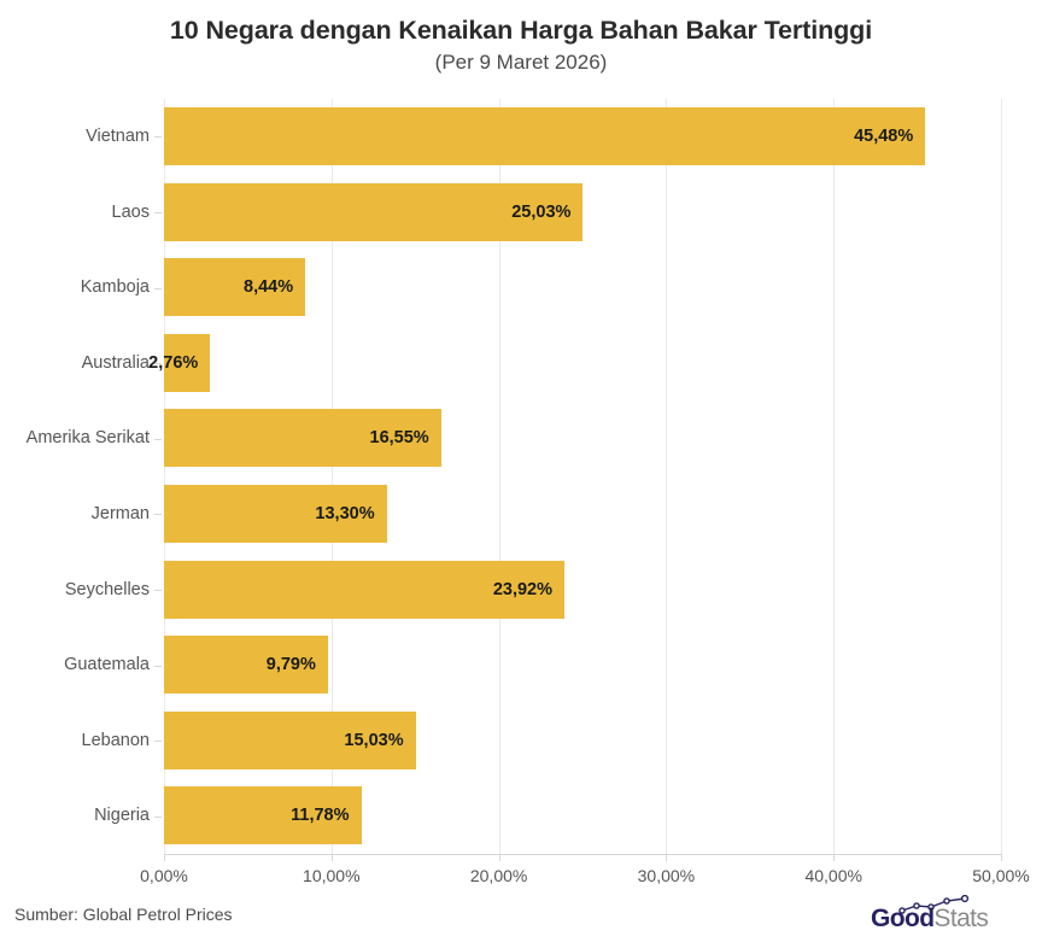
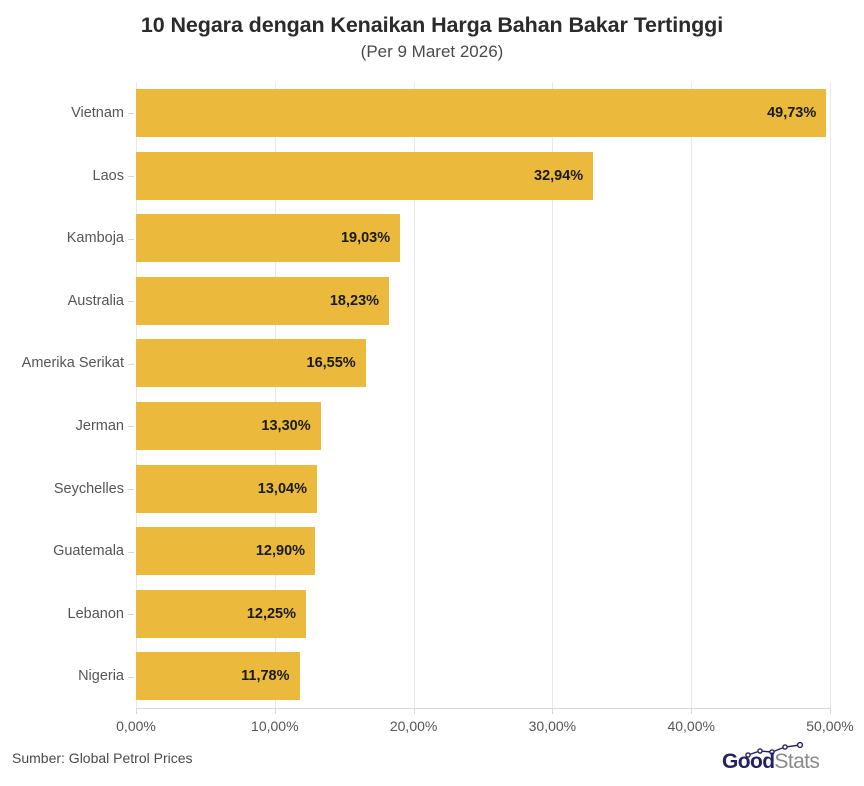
Vietnam: 45,48% -> 49,73%
Laos: 25,03% -> 32,94%
Kamboja: 8,44% -> 19,03%
Australia: 2,76% -> 18,23%
Seychelles: 23,92% -> 13,04%
Guatemala: 9,79% -> 12,90%
Lebanon: 15,03% -> 12,25%
